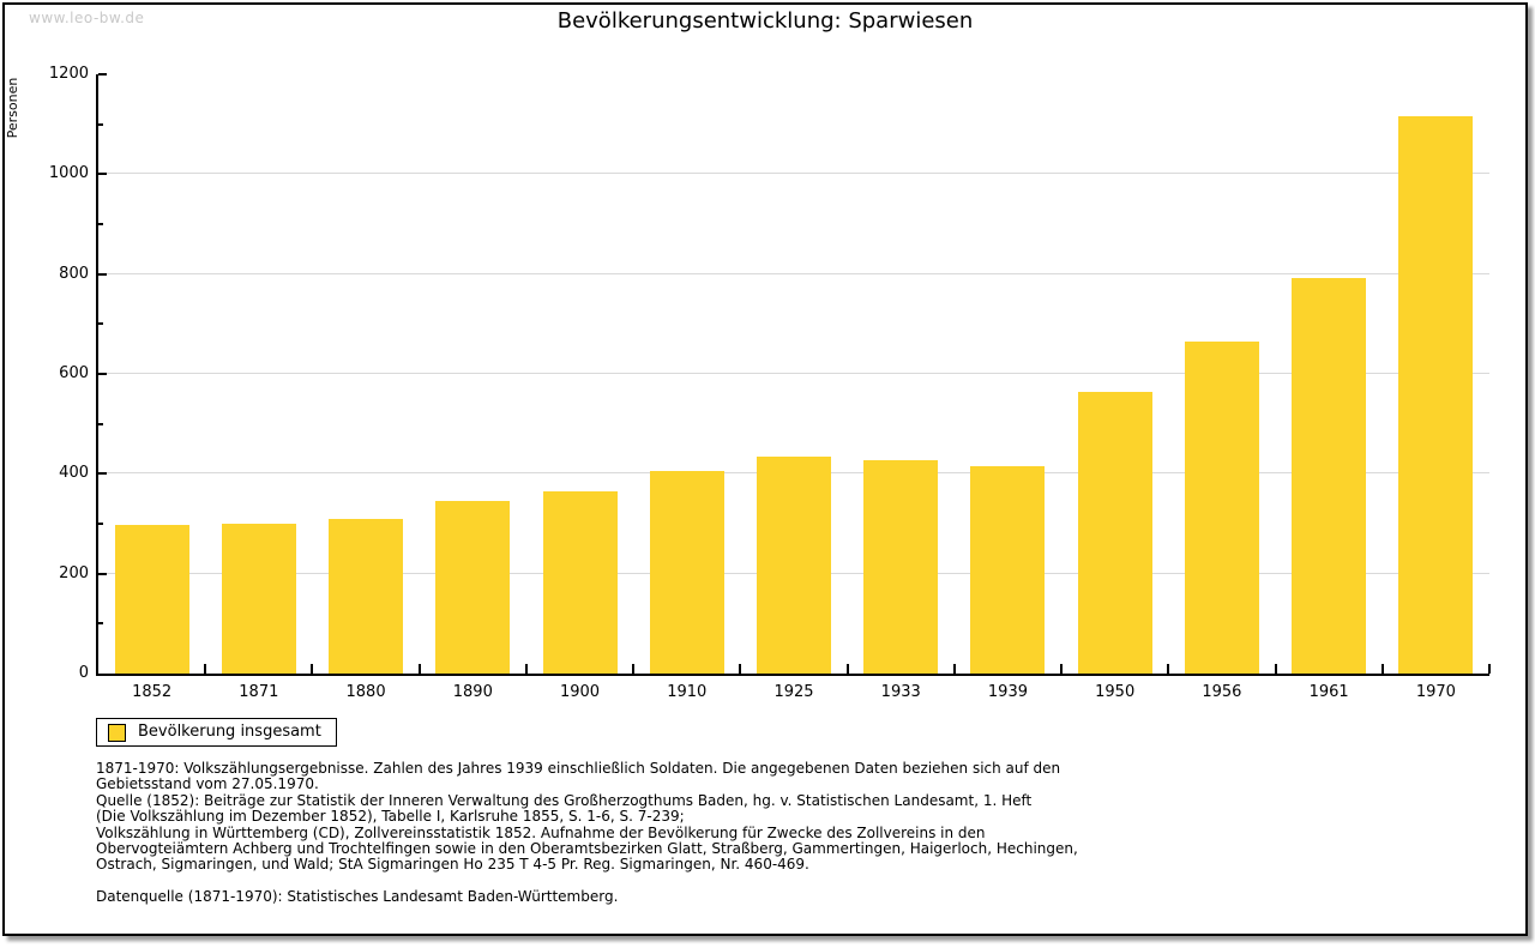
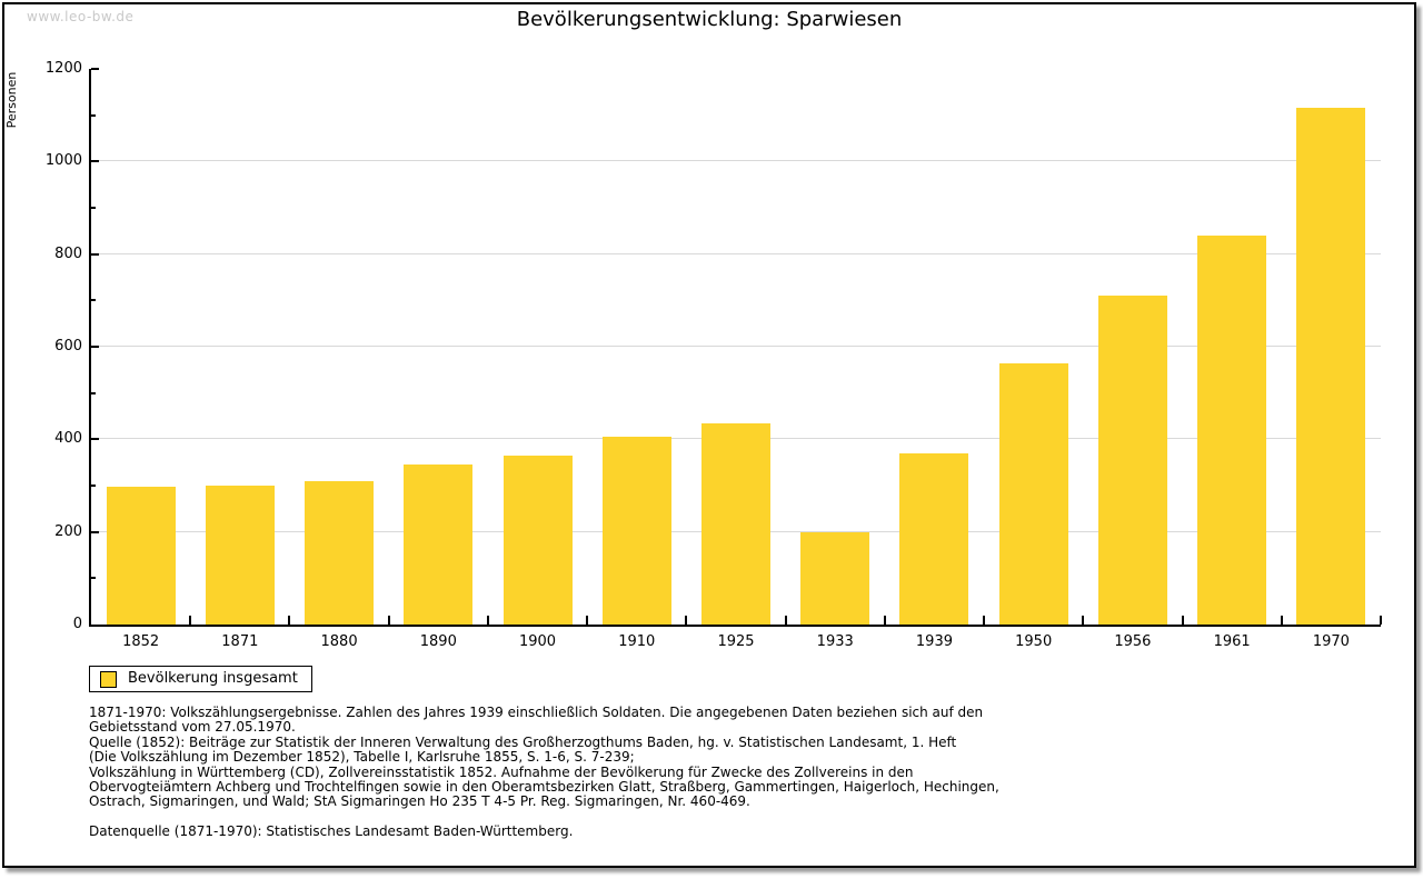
1933: 430 -> 200
1939: 420 -> 370
1956: 660 -> 710
1961: 790 -> 840
